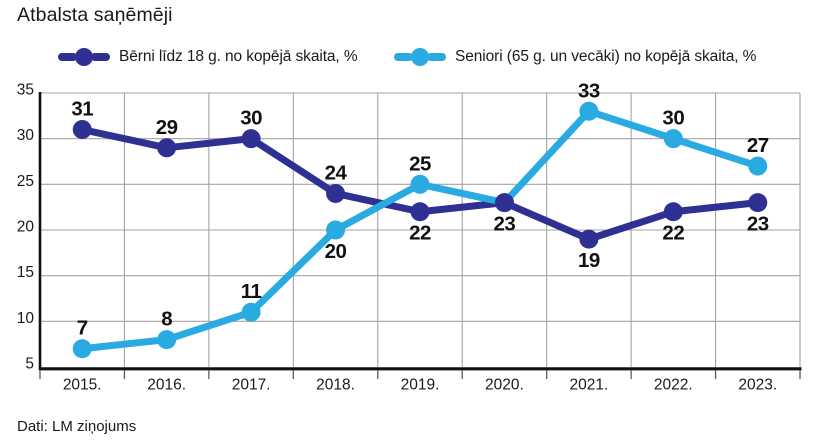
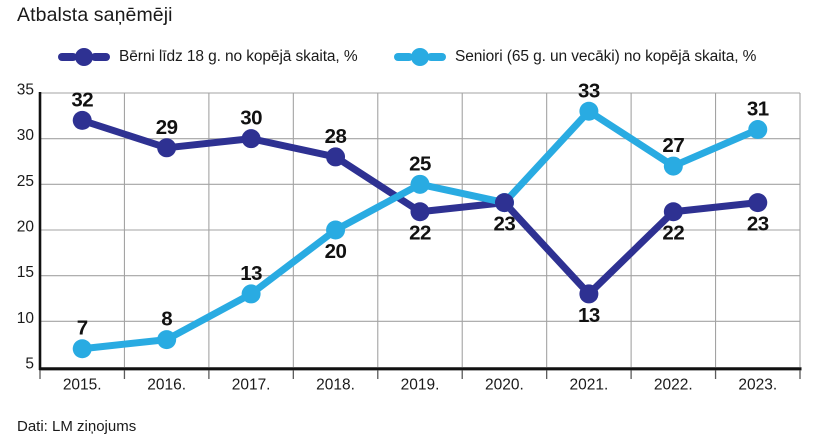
Bērni līdz 18 g. no kopējā skaita, %/2015.: 31 -> 32
Seniori (65 g. un vecāki) no kopējā skaita, %/2017.: 11 -> 13
Bērni līdz 18 g. no kopējā skaita, %/2018.: 24 -> 28
Bērni līdz 18 g. no kopējā skaita, %/2021.: 19 -> 13
Seniori (65 g. un vecāki) no kopējā skaita, %/2022.: 30 -> 27
Seniori (65 g. un vecāki) no kopējā skaita, %/2023.: 27 -> 31
